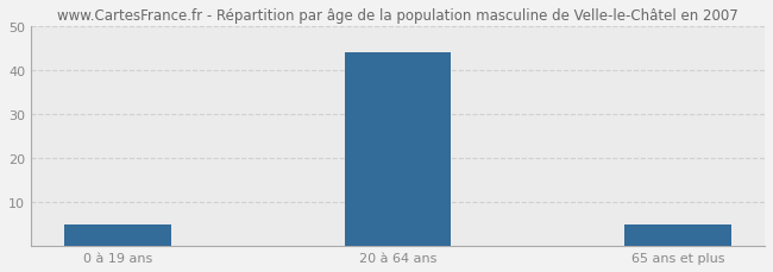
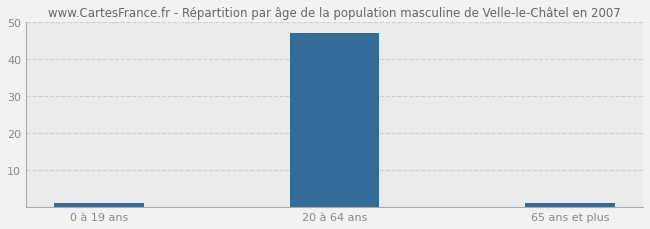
0 à 19 ans: 5 -> 1
20 à 64 ans: 44 -> 47
65 ans et plus: 5 -> 1
